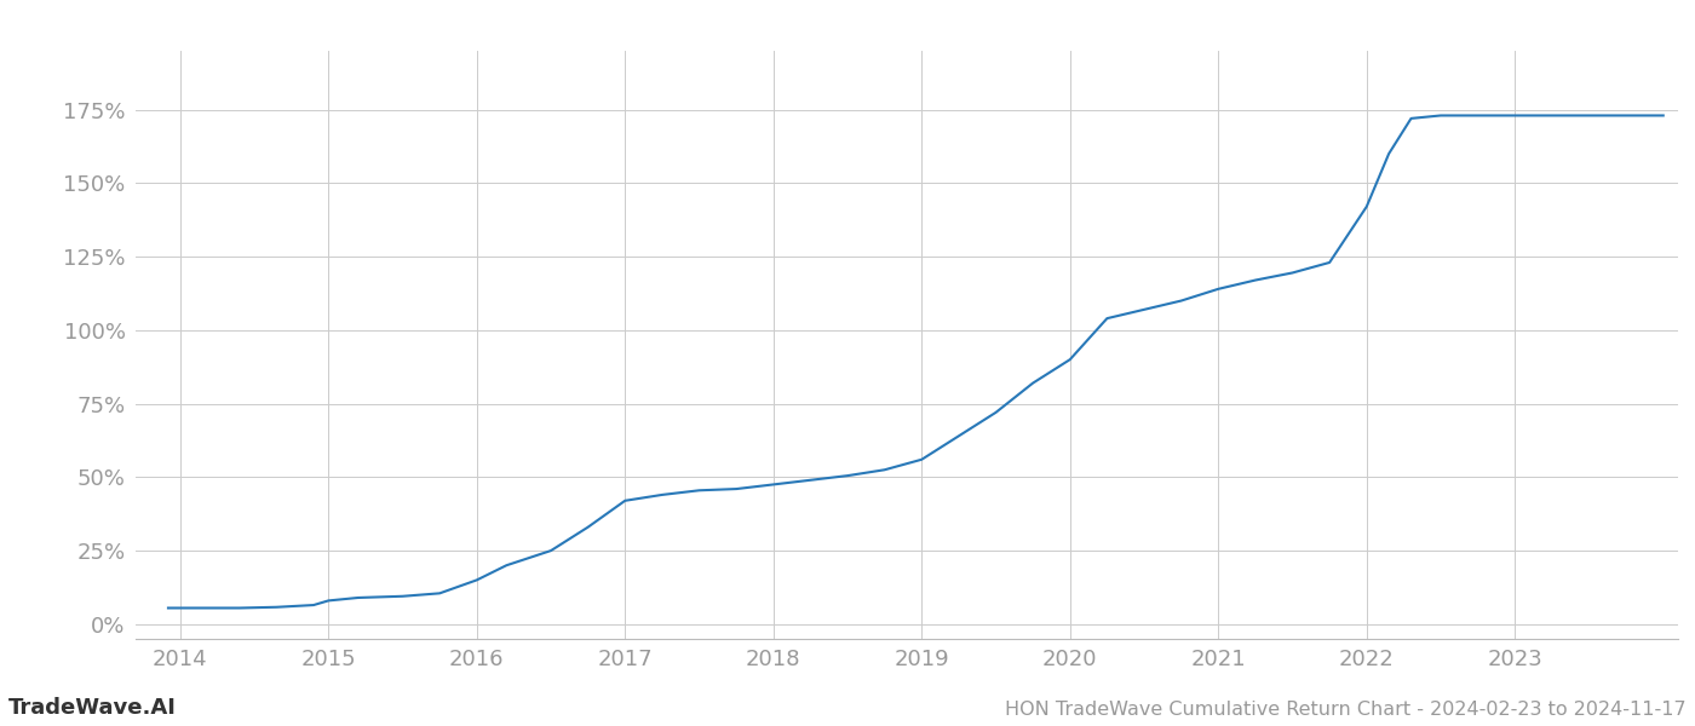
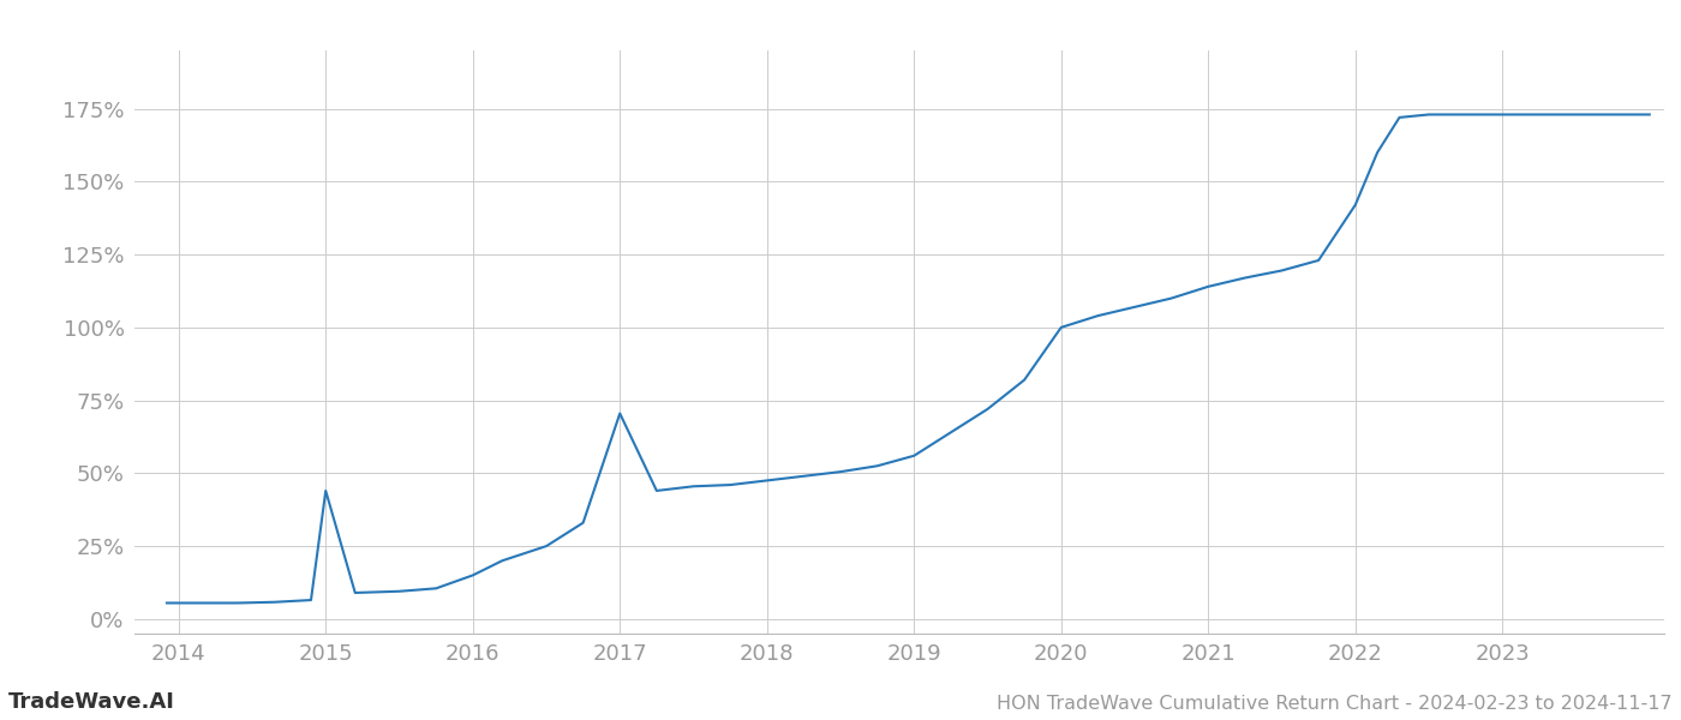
2015: 8.0% -> 44.0%
2017: 42.0% -> 70.5%
2020: 90.0% -> 100.0%
